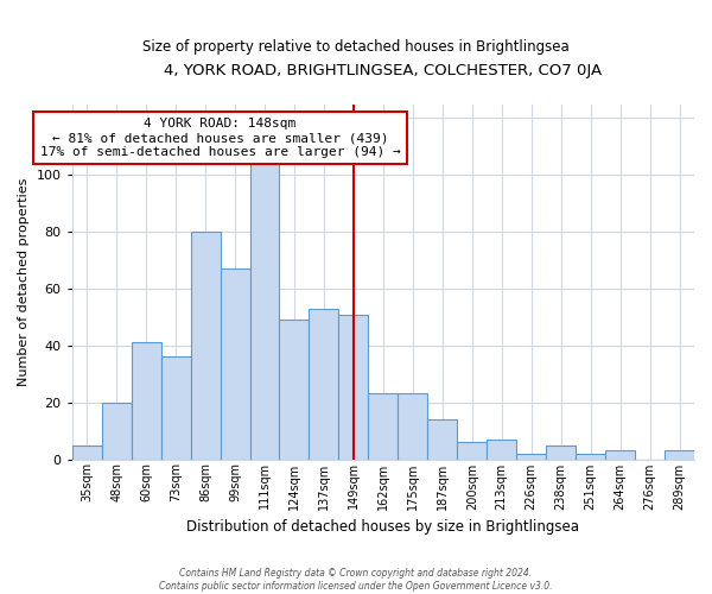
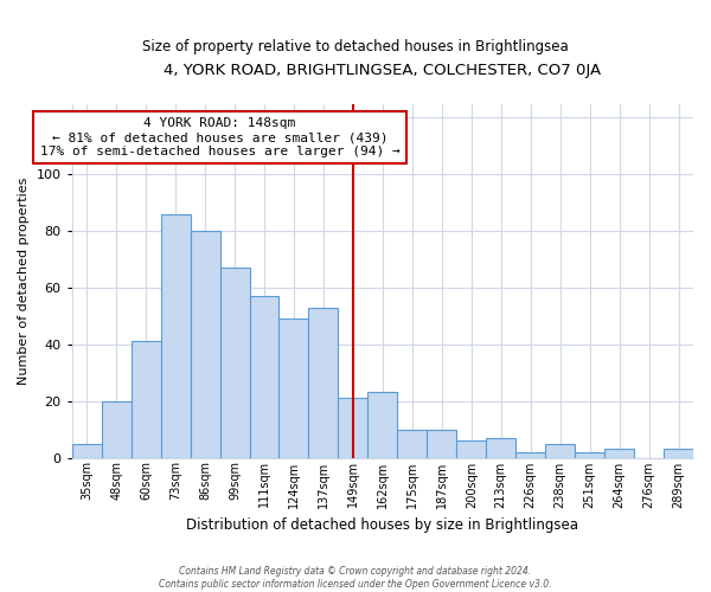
73sqm: 36 -> 86
111sqm: 104 -> 57
149sqm: 51 -> 21
175sqm: 23 -> 10
187sqm: 14 -> 10
